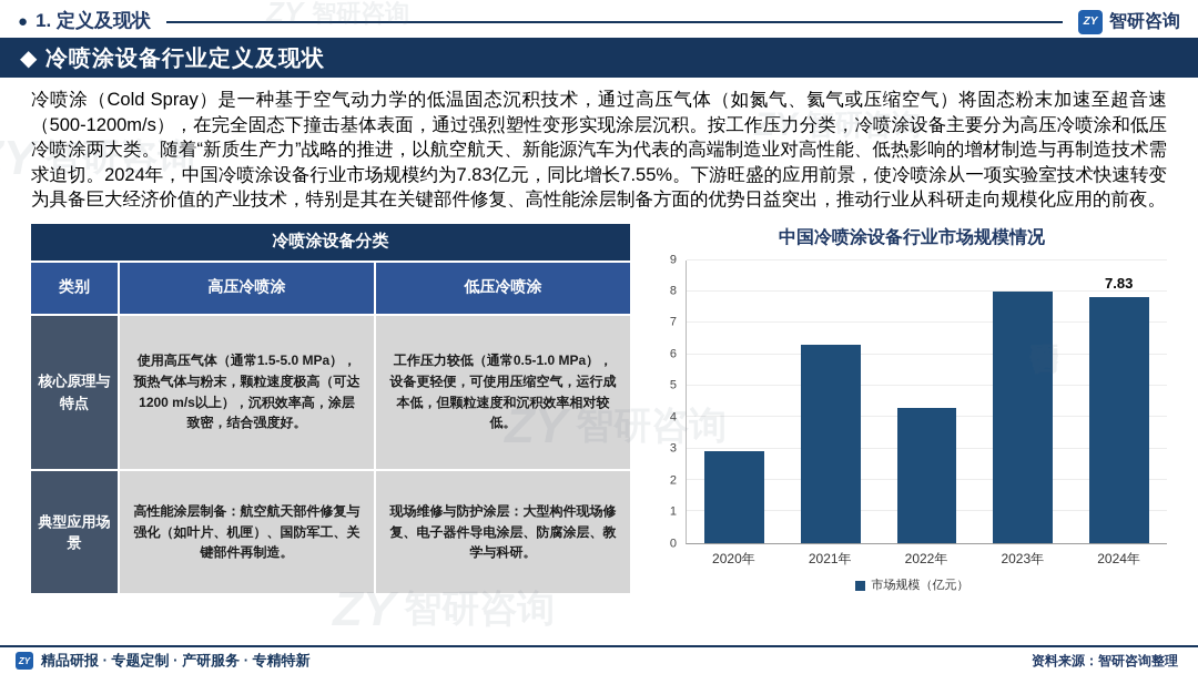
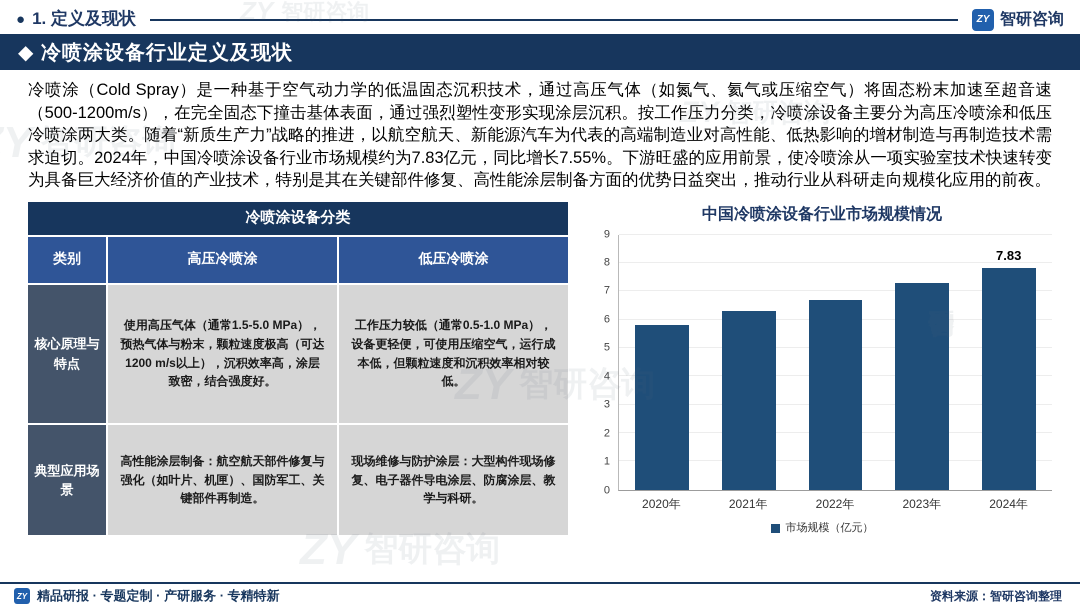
2020年: 2.9 -> 5.8
2022年: 4.3 -> 6.7
2023年: 8.0 -> 7.3
